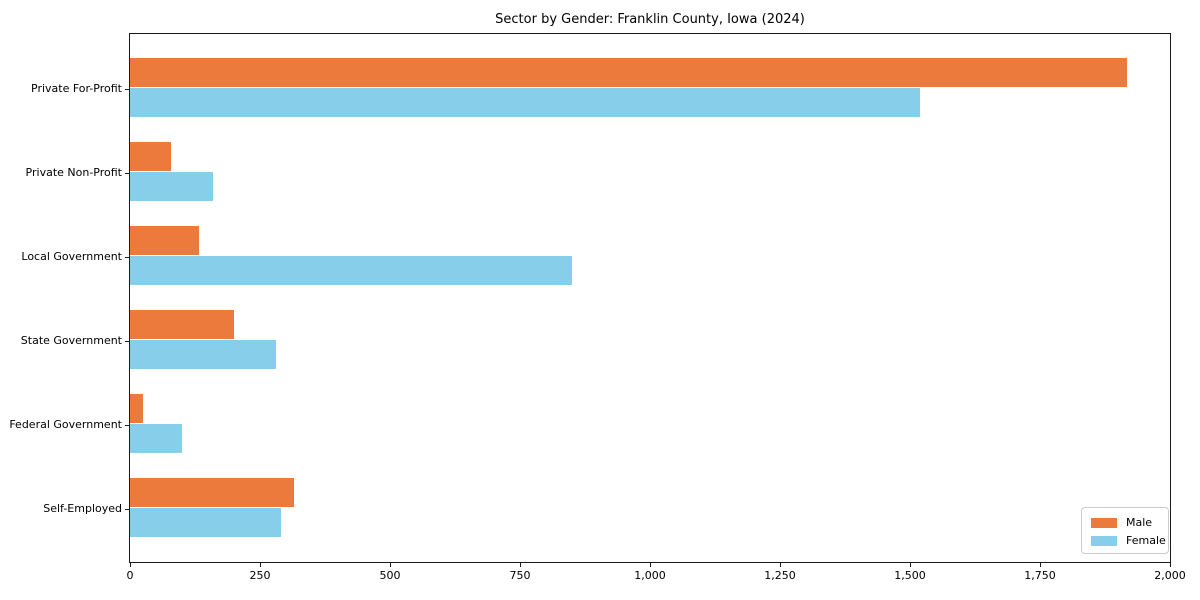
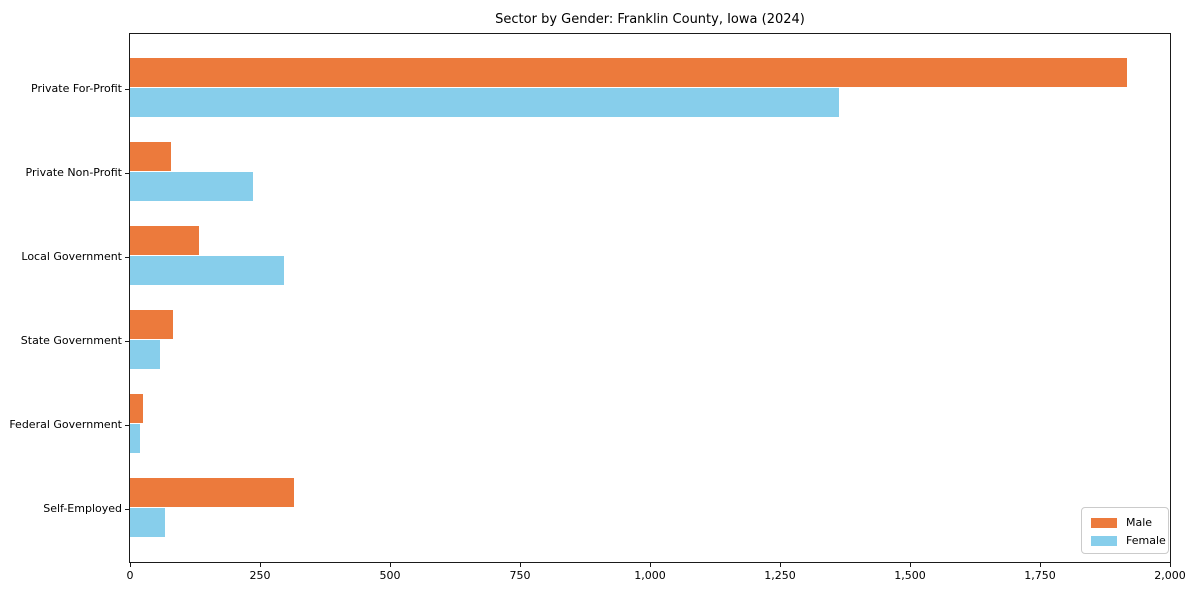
Female/Private For-Profit: 1520 -> 1360
Female/Private Non-Profit: 160 -> 240
Female/Local Government: 850 -> 300
Male/State Government: 200 -> 80
Female/State Government: 280 -> 60
Female/Federal Government: 100 -> 20
Female/Self-Employed: 290 -> 70
